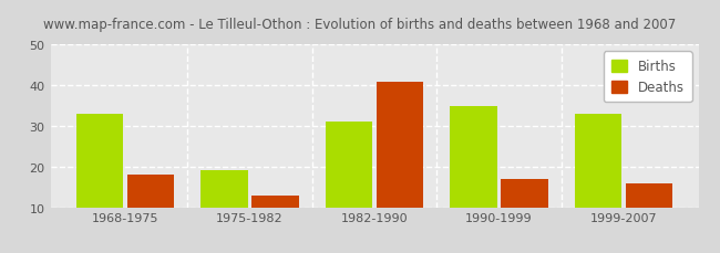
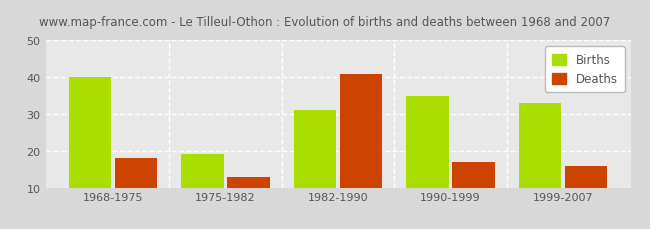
Births/1968-1975: 33 -> 40
